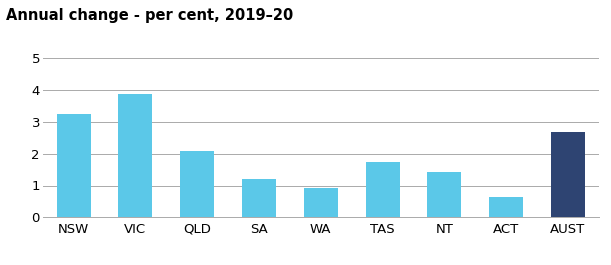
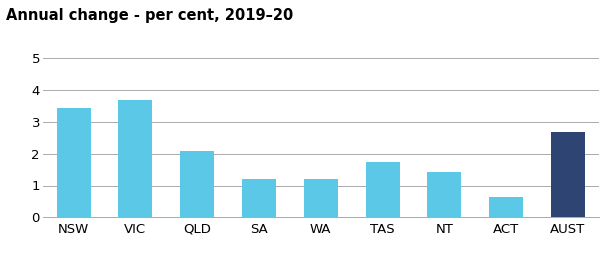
NSW: 3.25 -> 3.45
VIC: 3.87 -> 3.70
WA: 0.93 -> 1.20
